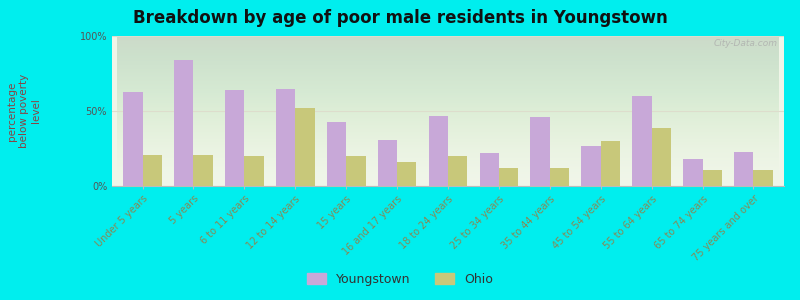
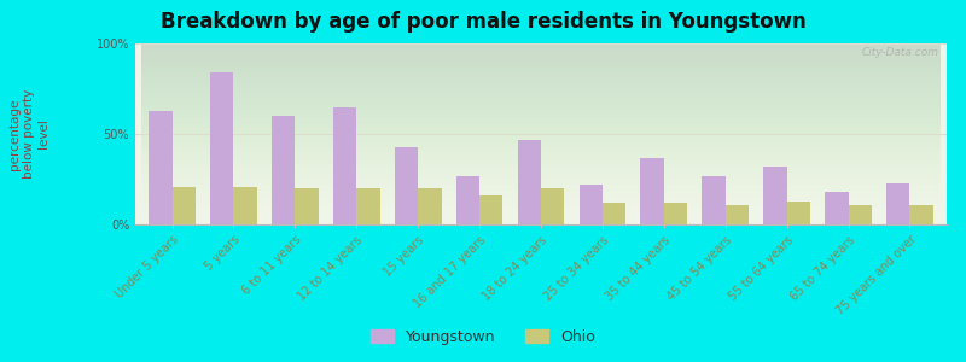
Youngstown/6 to 11 years: 64% -> 60%
Ohio/12 to 14 years: 52% -> 20%
Youngstown/16 and 17 years: 31% -> 27%
Youngstown/35 to 44 years: 46% -> 37%
Ohio/45 to 54 years: 30% -> 11%
Youngstown/55 to 64 years: 60% -> 32%
Ohio/55 to 64 years: 39% -> 13%
